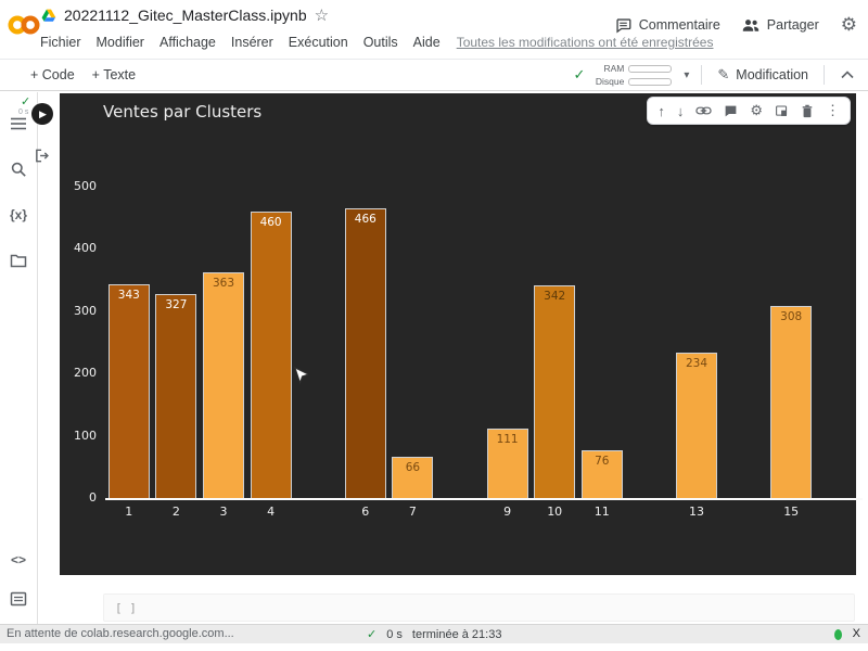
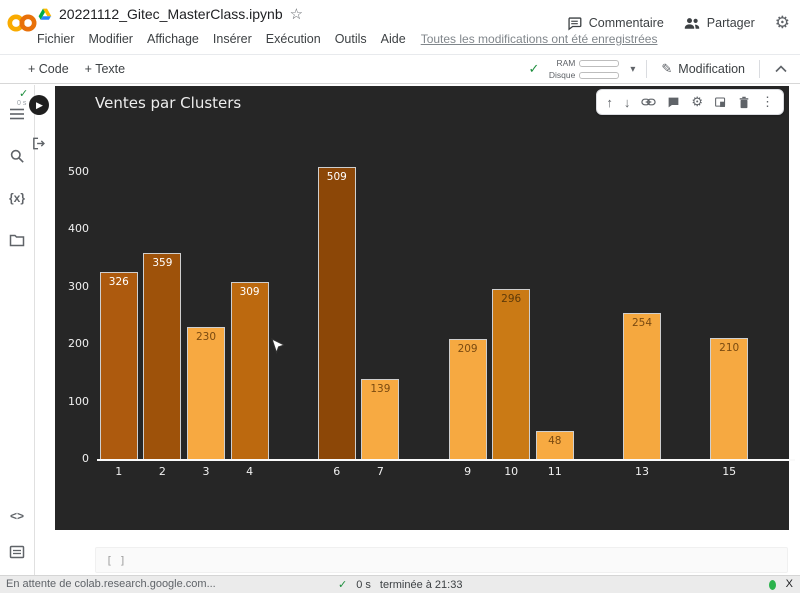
1: 343 -> 326
2: 327 -> 359
3: 363 -> 230
4: 460 -> 309
6: 466 -> 509
7: 66 -> 139
9: 111 -> 209
10: 342 -> 296
11: 76 -> 48
13: 234 -> 254
15: 308 -> 210
